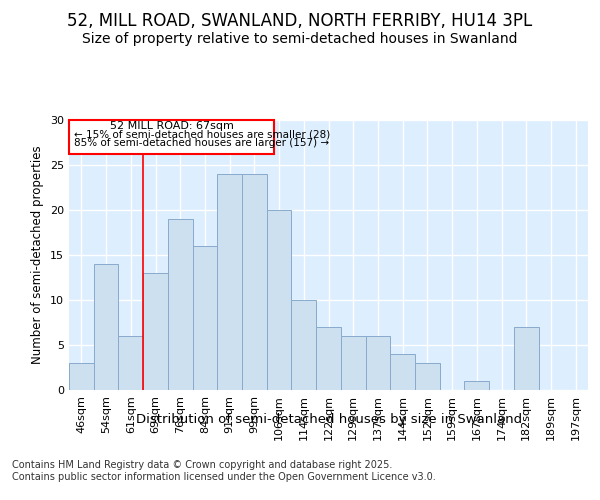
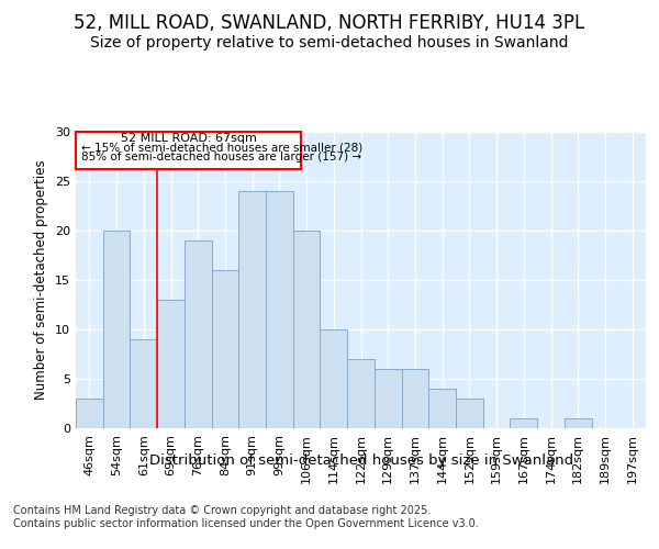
54sqm: 14 -> 20
61sqm: 6 -> 9
182sqm: 7 -> 1
